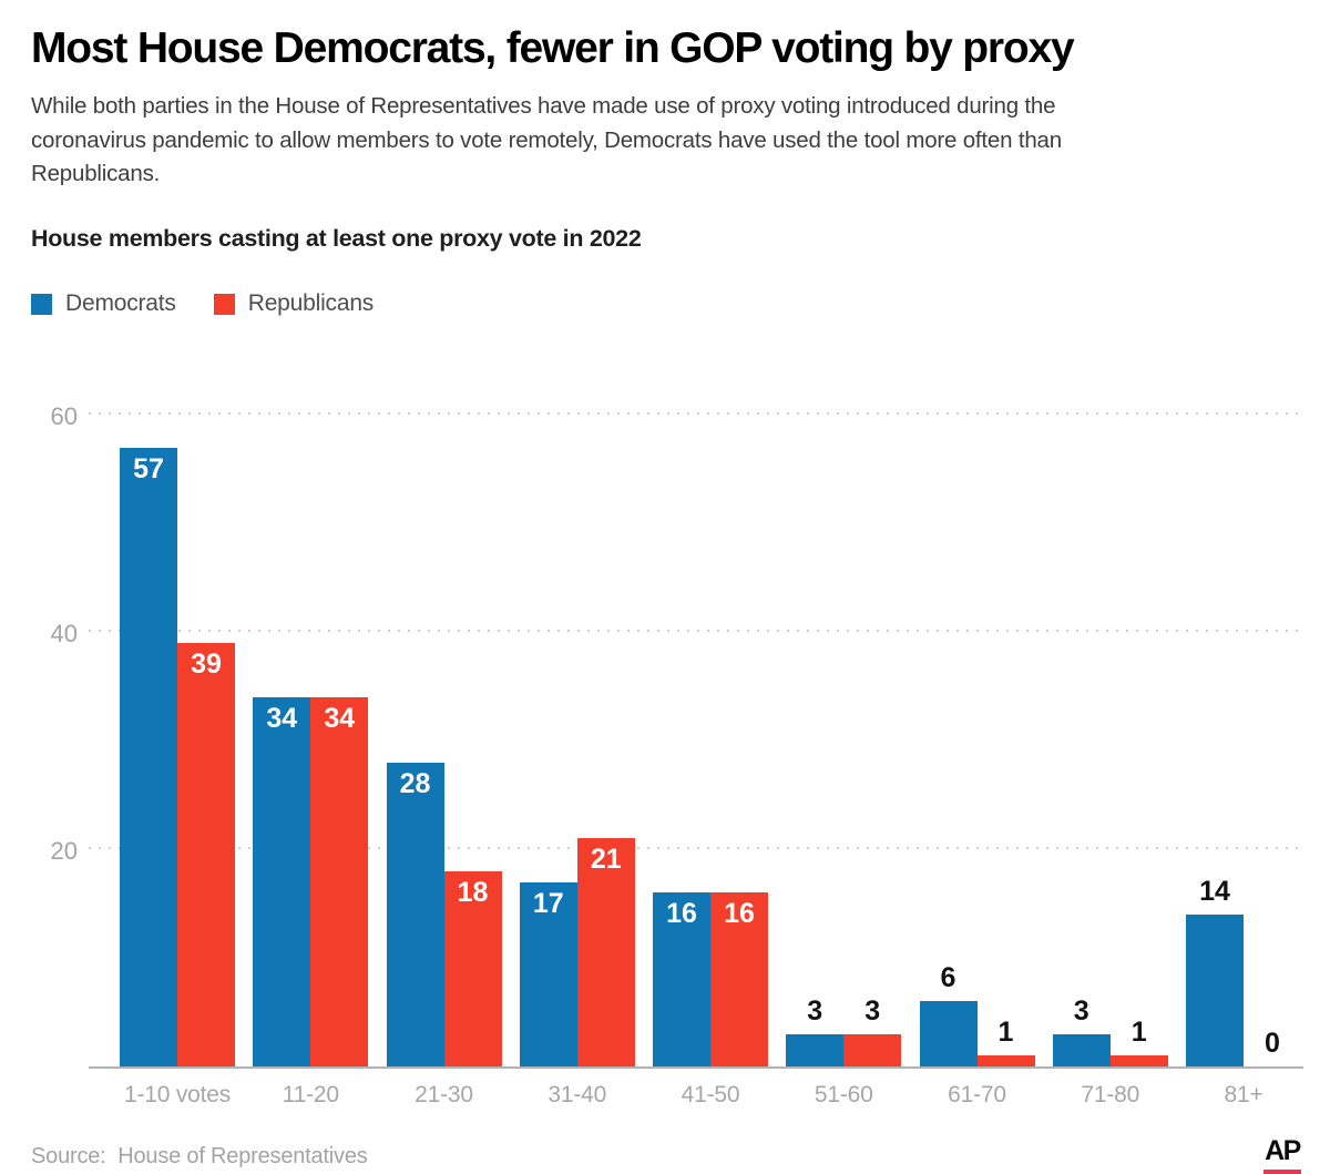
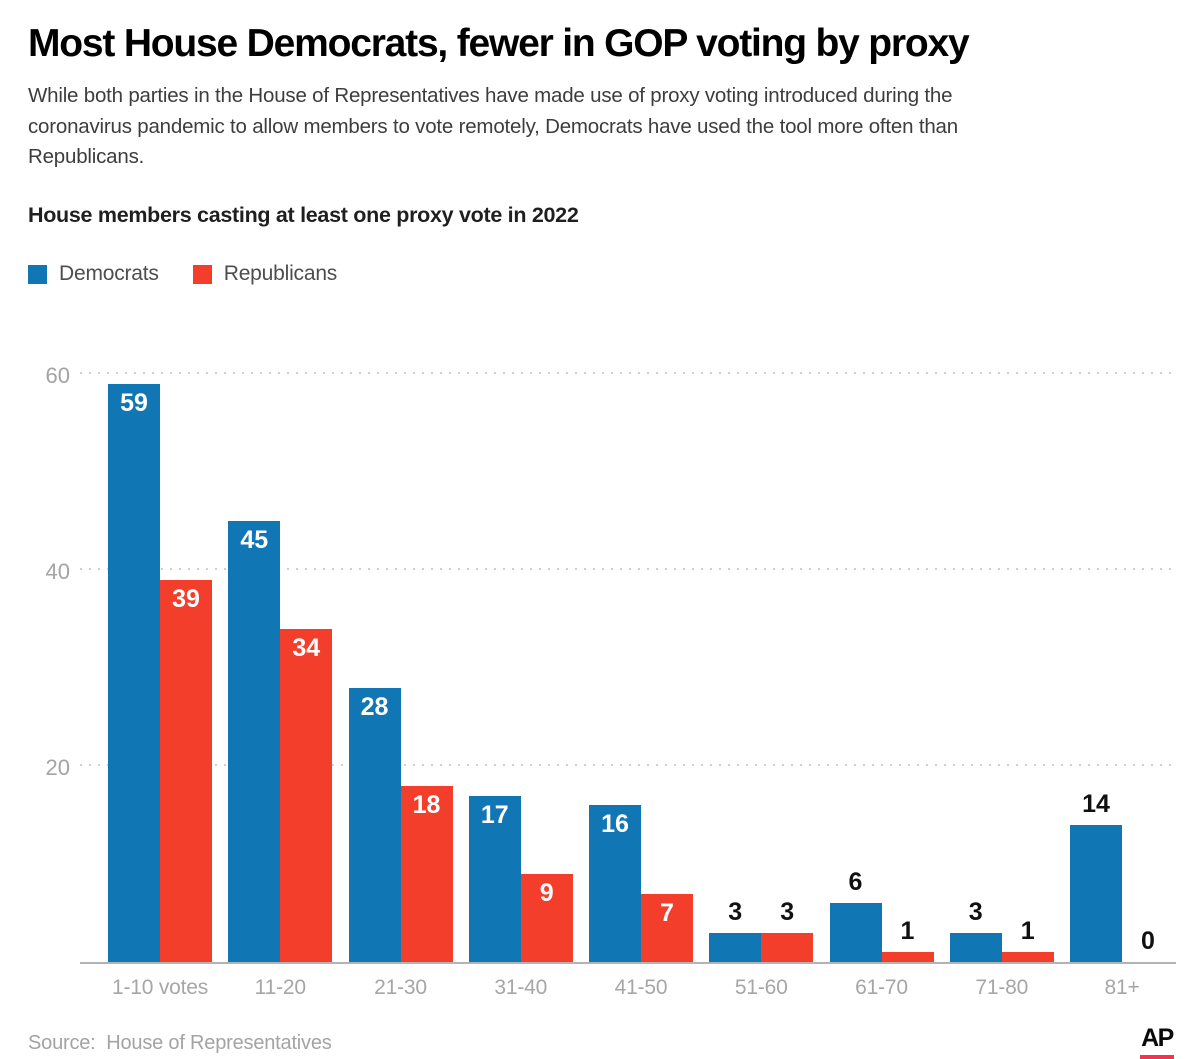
Democrats/1-10 votes: 57 -> 59
Democrats/11-20: 34 -> 45
Republicans/31-40: 21 -> 9
Republicans/41-50: 16 -> 7
